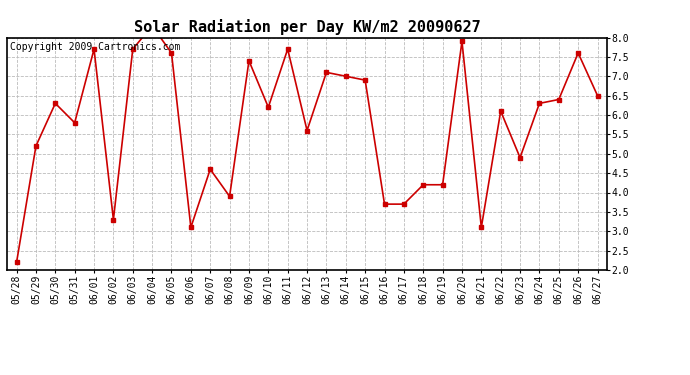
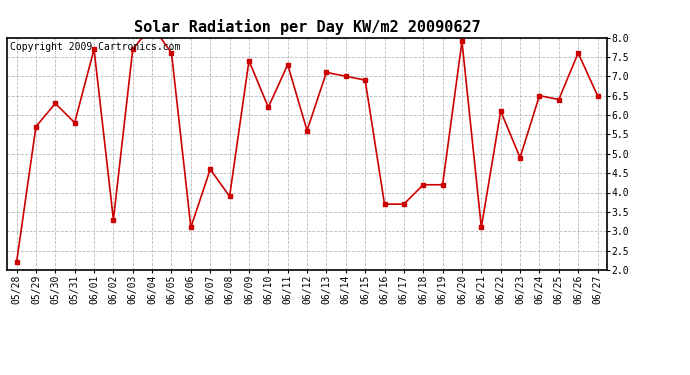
05/29: 5.2 -> 5.7
06/11: 7.7 -> 7.3
06/24: 6.3 -> 6.5
